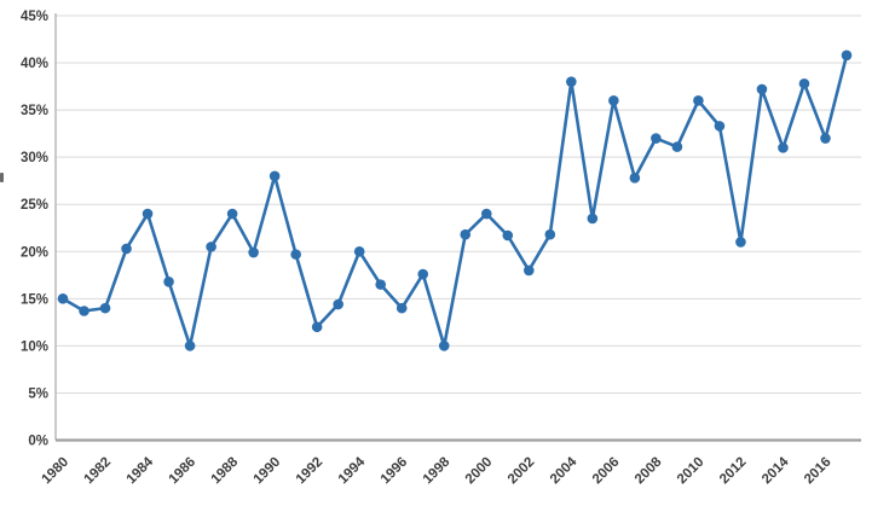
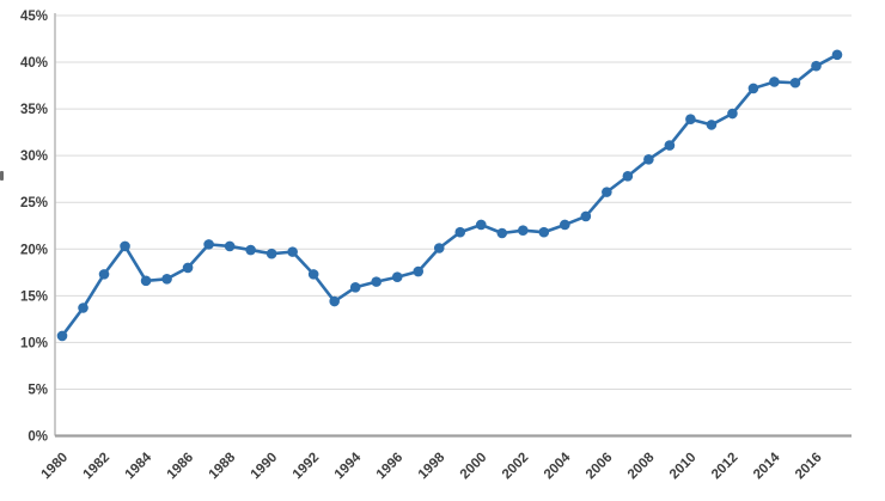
1980: 15% -> 11%
1982: 14% -> 17%
1984: 24% -> 17%
1986: 10% -> 18%
1988: 24% -> 20%
1990: 28% -> 20%
1992: 12% -> 17%
1994: 20% -> 16%
1996: 14% -> 17%
1998: 10% -> 20%
2000: 24% -> 23%
2002: 18% -> 22%
2004: 38% -> 23%
2006: 36% -> 26%
2008: 32% -> 30%
2010: 36% -> 34%
2012: 21% -> 34%
2014: 31% -> 38%
2016: 32% -> 40%
